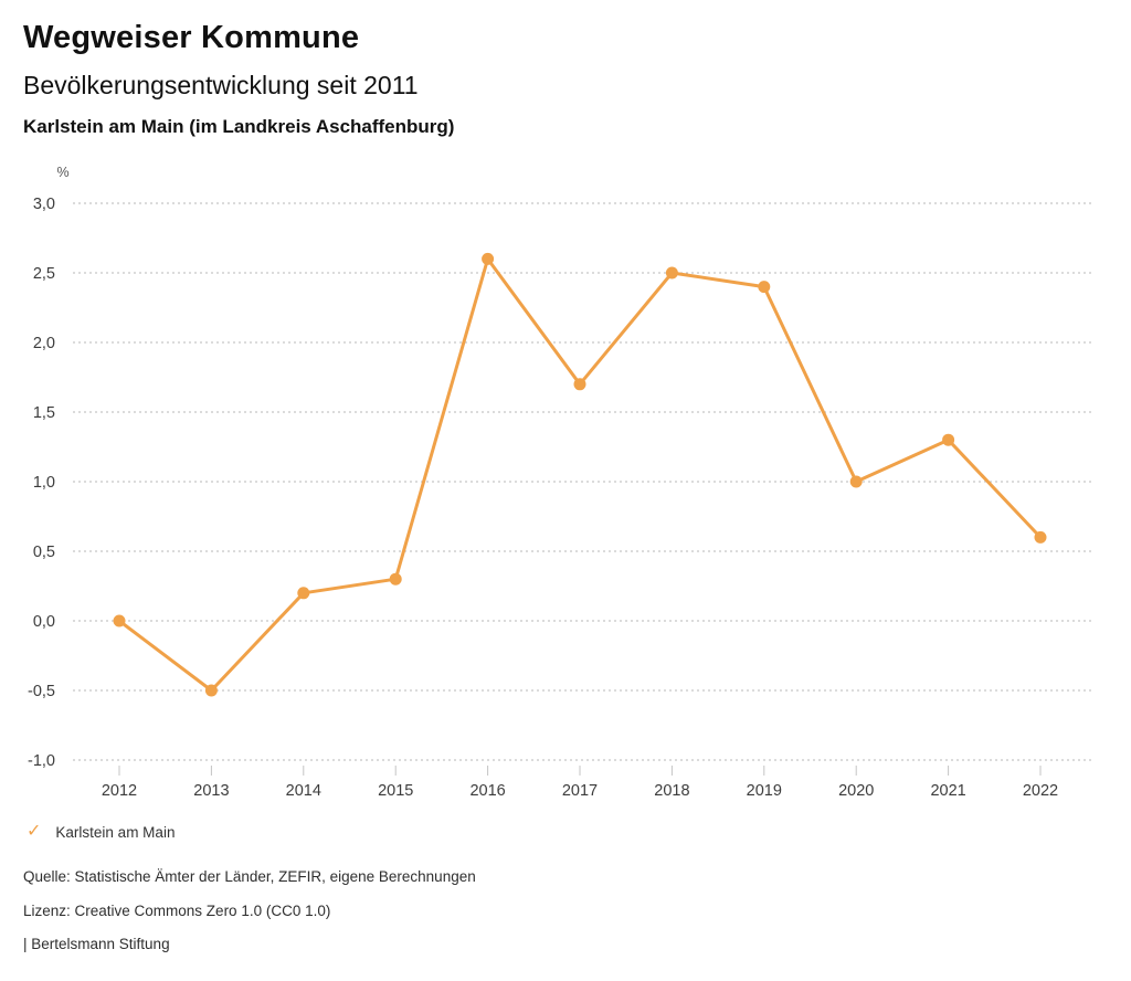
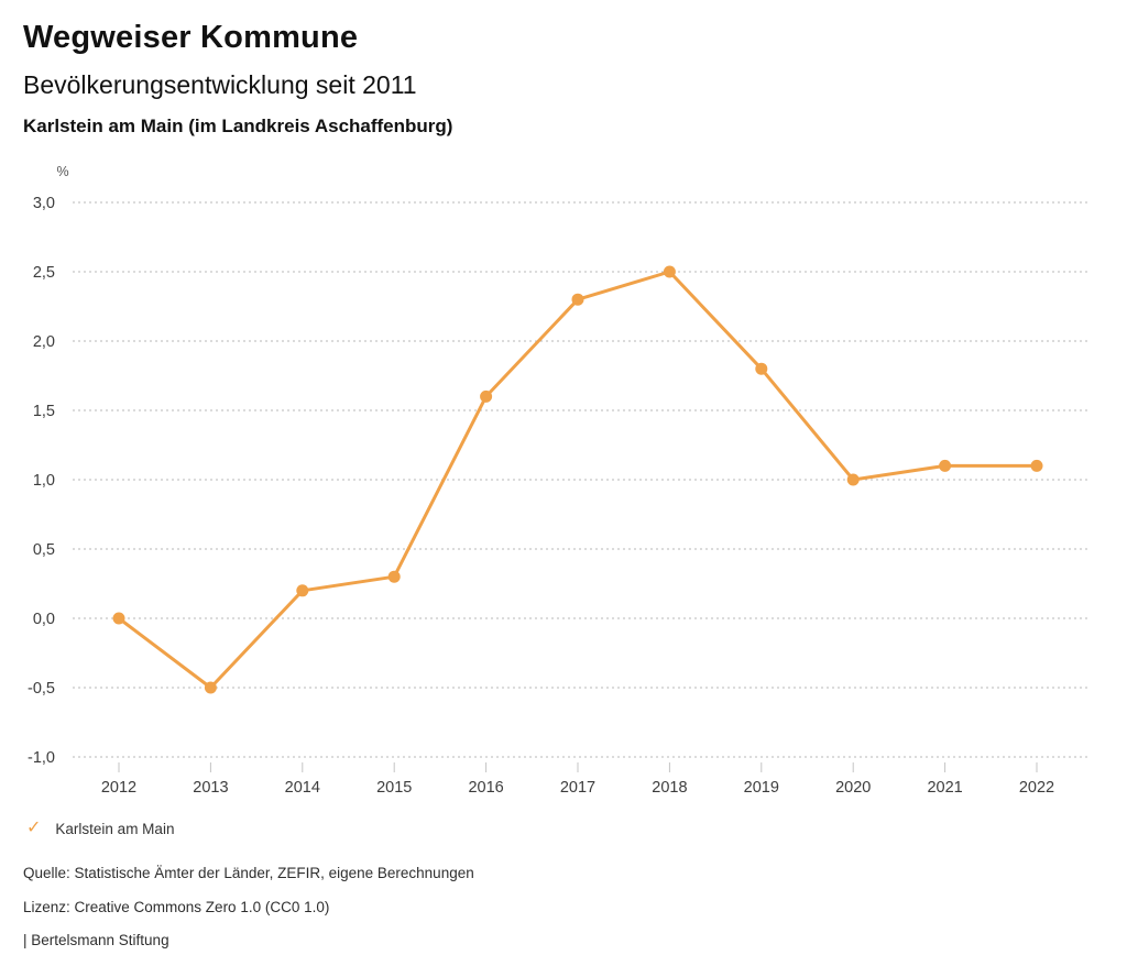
2016: 2,6 -> 1,6
2017: 1,7 -> 2,3
2019: 2,4 -> 1,8
2021: 1,3 -> 1,1
2022: 0,6 -> 1,1
